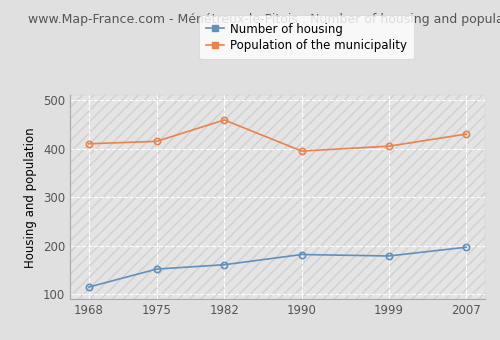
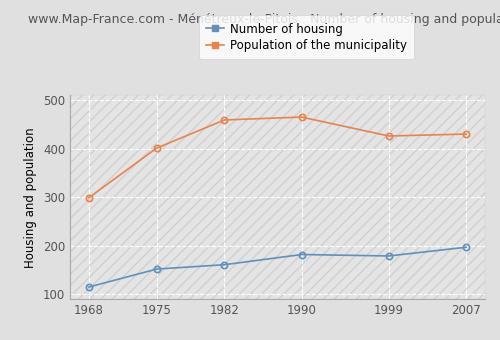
Population of the municipality/1968: 410 -> 299
Population of the municipality/1975: 415 -> 401
Population of the municipality/1990: 395 -> 465
Population of the municipality/1999: 405 -> 426
